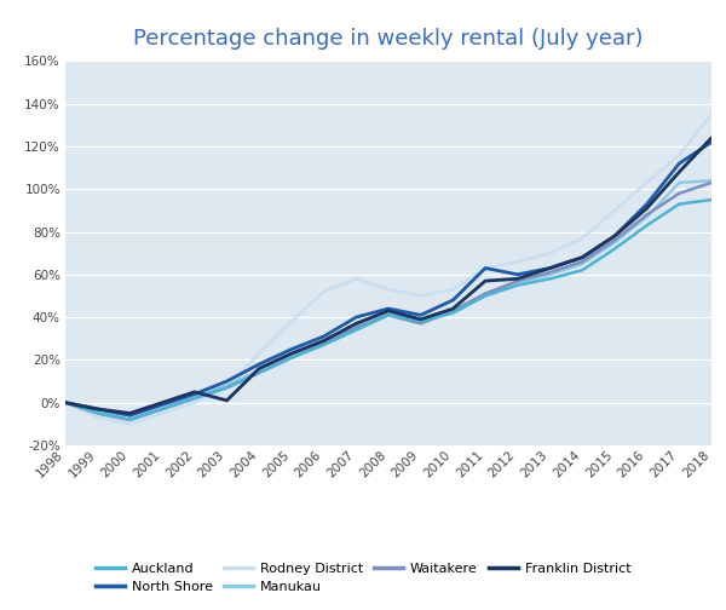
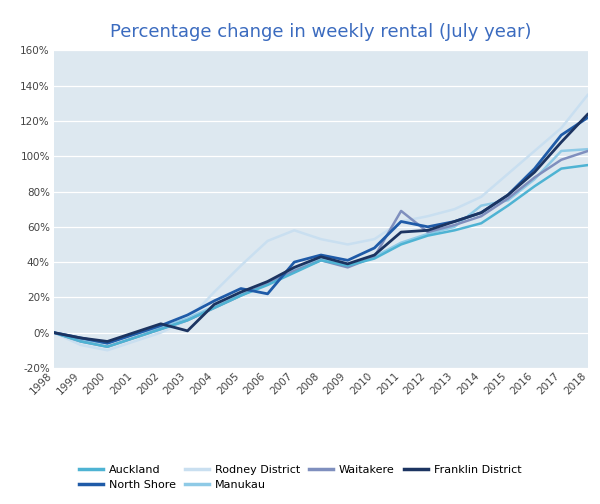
North Shore/2006: 31% -> 22%
Waitakere/2011: 51% -> 69%
Manukau/2014: 65% -> 72%
